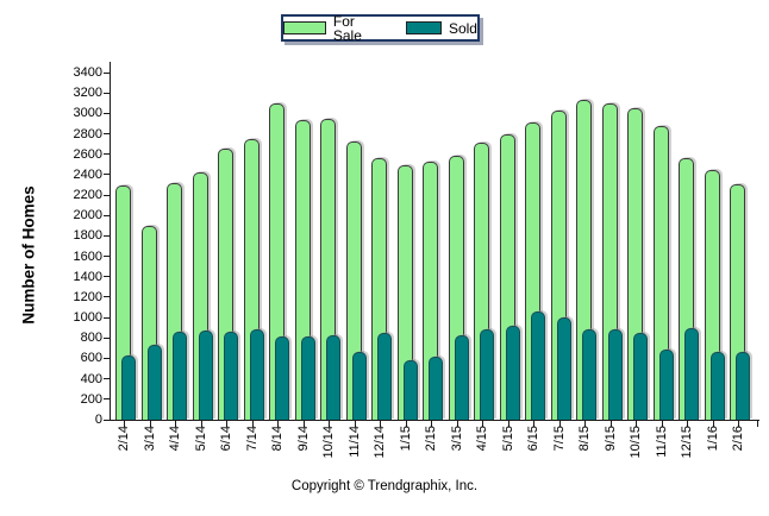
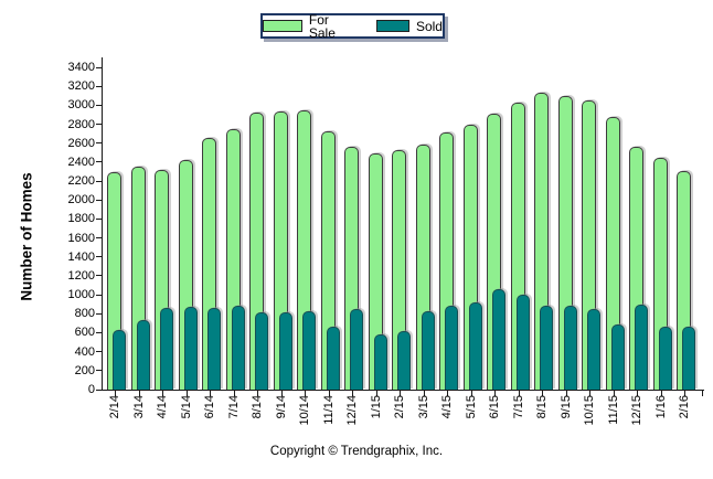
For Sale/3/14: 1900 -> 2400
For Sale/8/14: 3100 -> 2900
